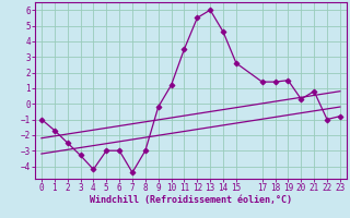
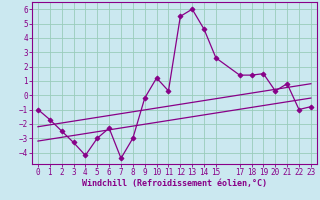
6: -3.0 -> -2.3
11: 3.5 -> 0.3
